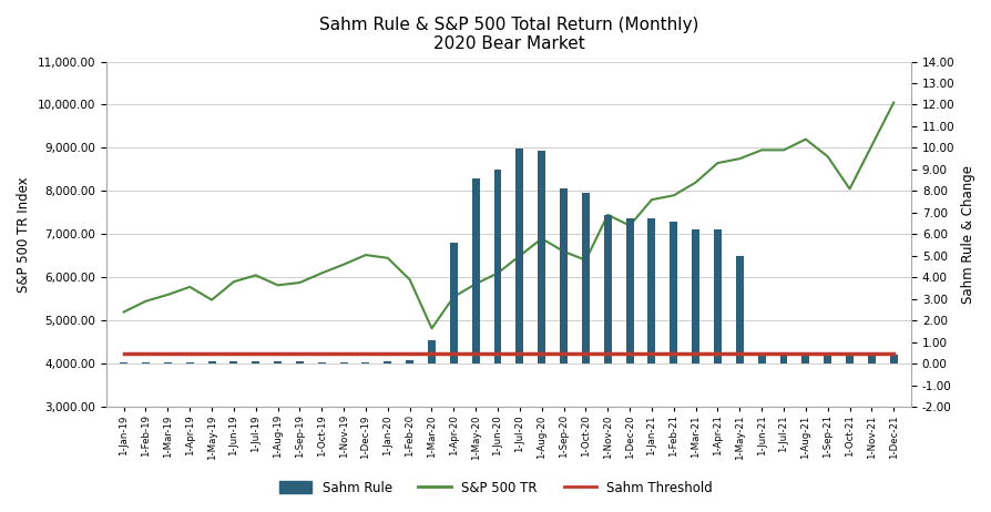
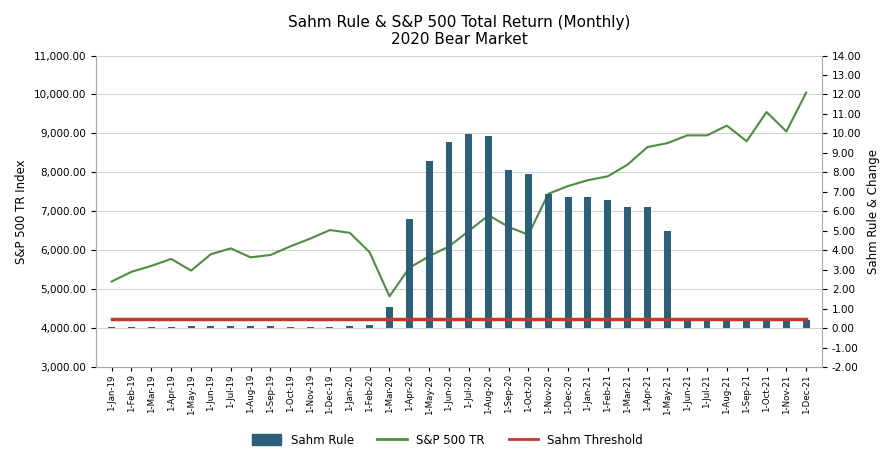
Sahm Rule/1-Jun-20: 9.0 -> 9.6
S&P 500 TR/1-Dec-20: 7,200 -> 7,650
S&P 500 TR/1-Oct-21: 8,050 -> 9,550
